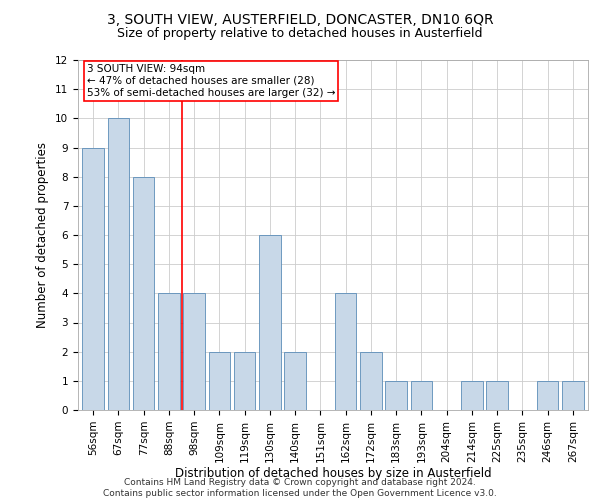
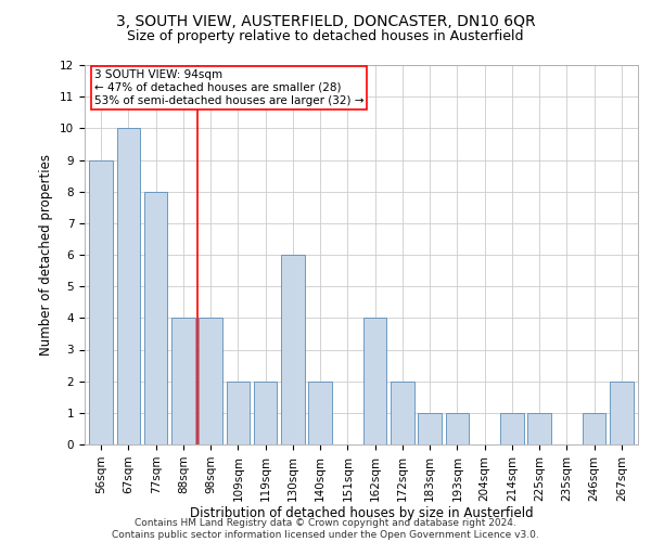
267sqm: 1 -> 2
